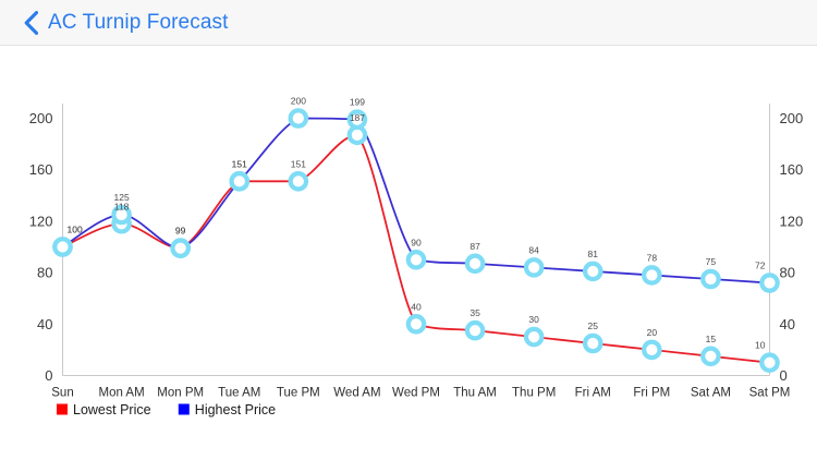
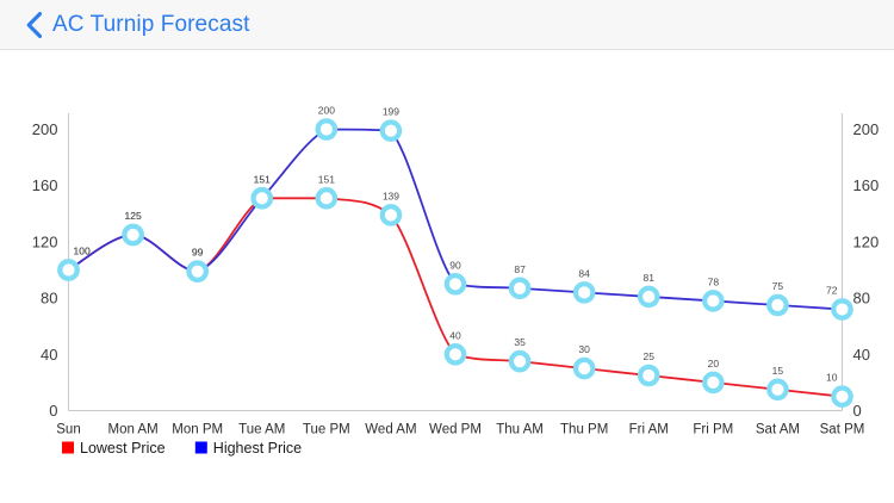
Lowest Price/Mon AM: 118 -> 125
Lowest Price/Wed AM: 187 -> 139
